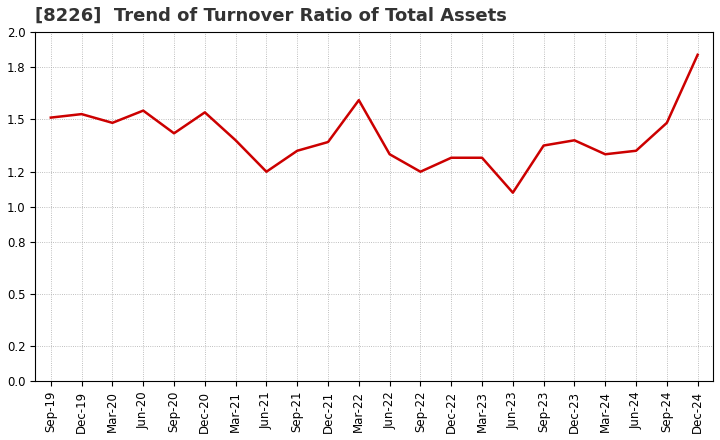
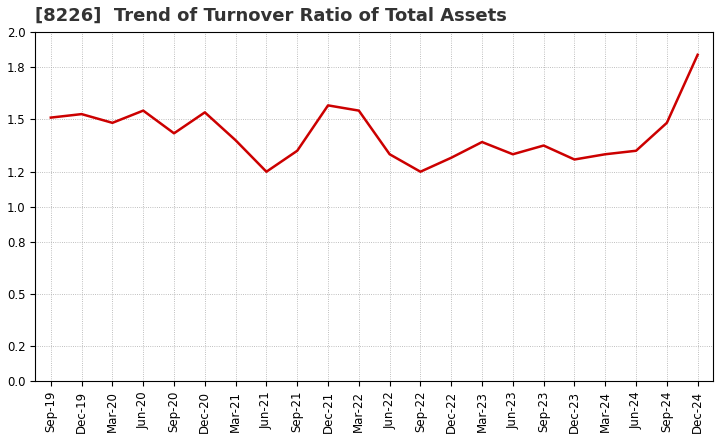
Dec-21: 1.37 -> 1.58
Mar-22: 1.61 -> 1.55
Mar-23: 1.28 -> 1.37
Jun-23: 1.08 -> 1.30
Dec-23: 1.38 -> 1.27
